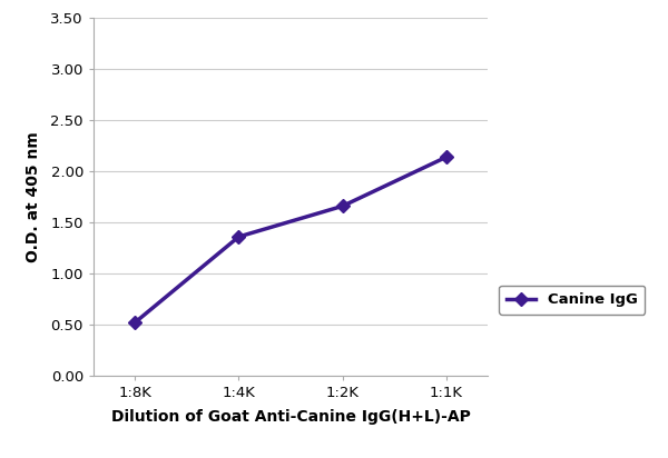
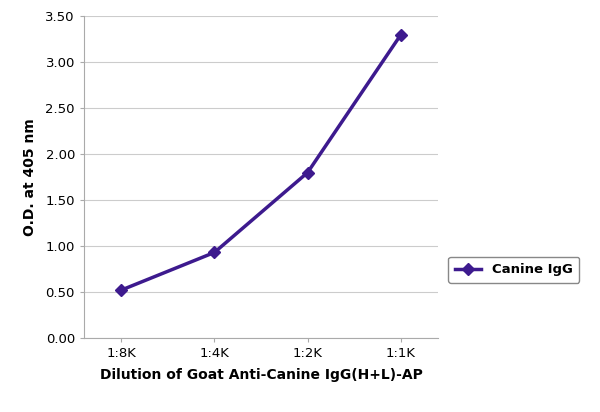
1:4K: 1.36 -> 0.93
1:2K: 1.66 -> 1.80
1:1K: 2.14 -> 3.30
